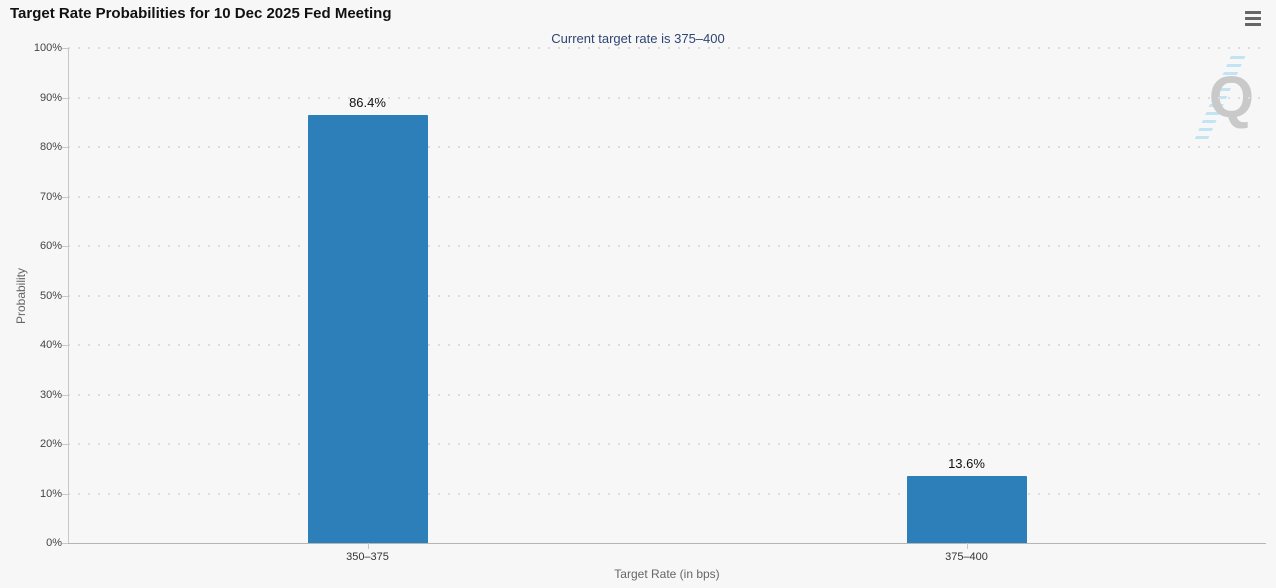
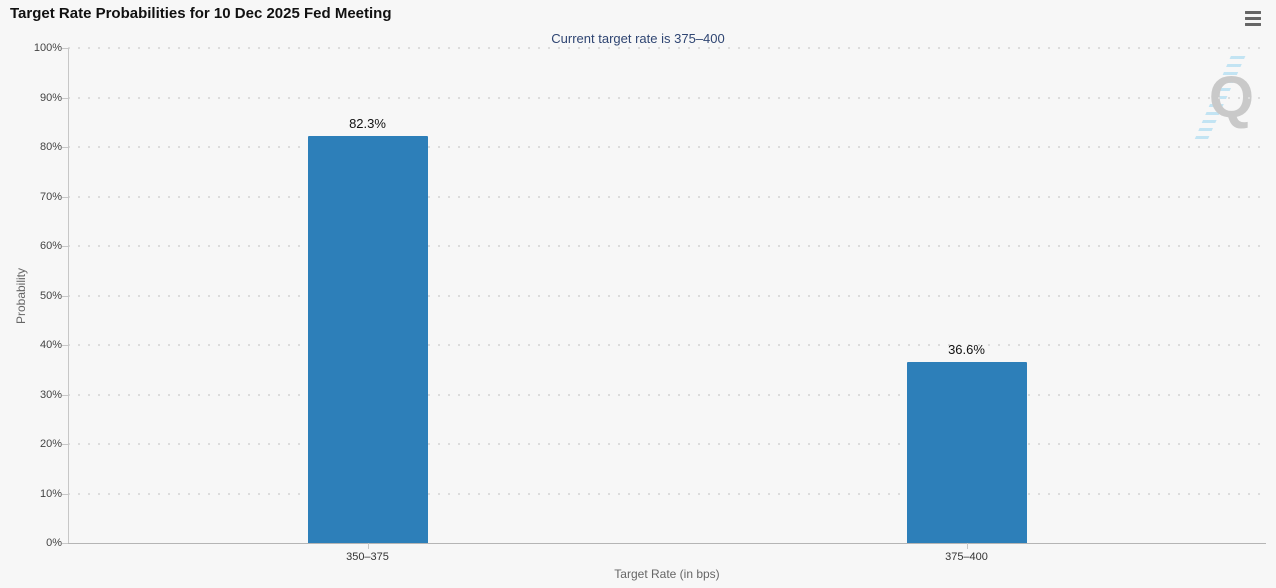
350–375: 86.4% -> 82.3%
375–400: 13.6% -> 36.6%
